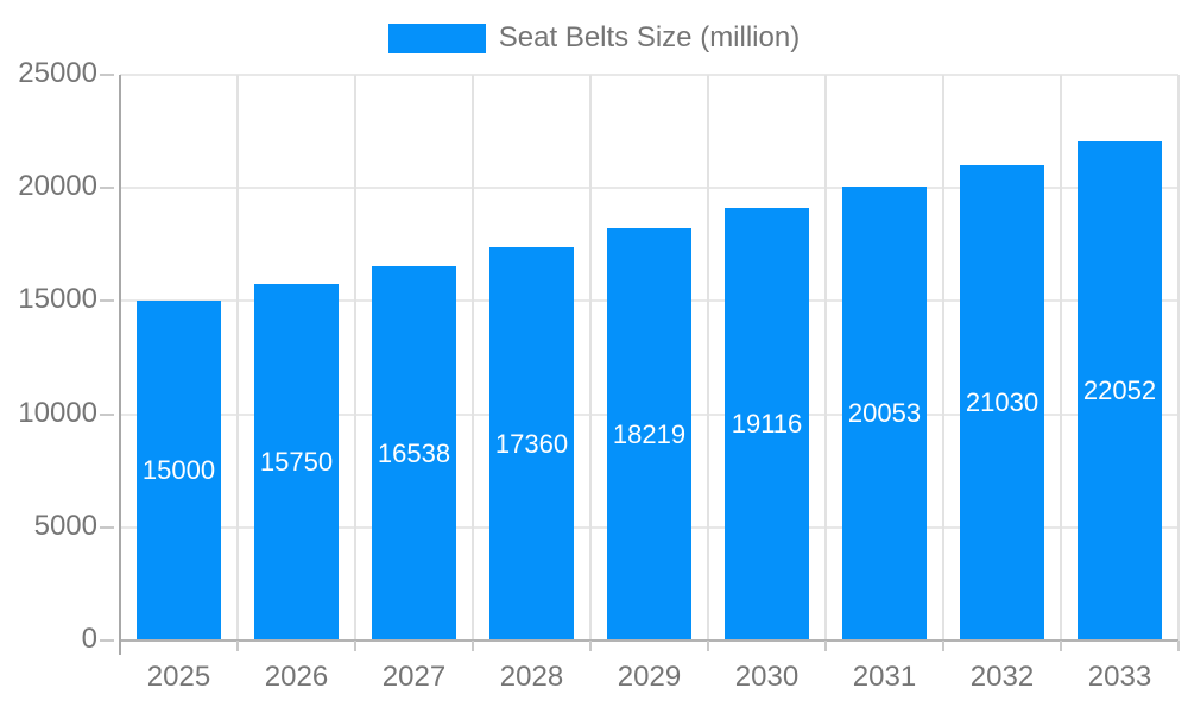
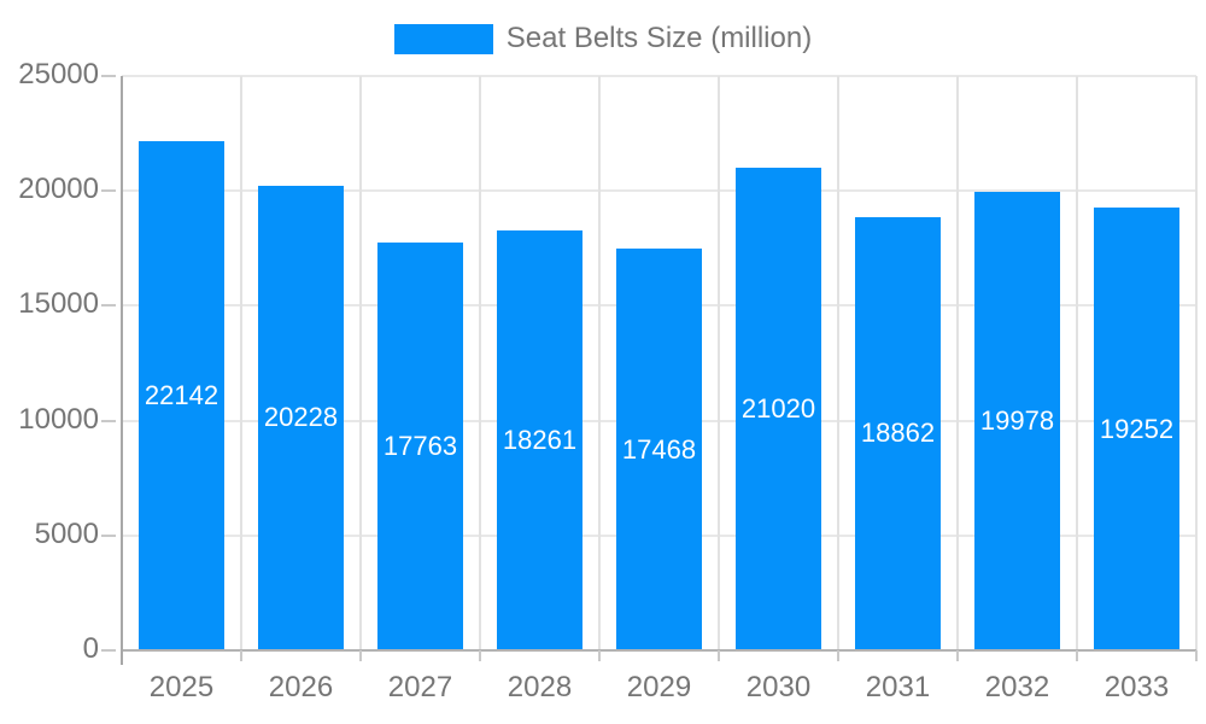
2025: 15000 -> 22142
2026: 15750 -> 20228
2027: 16538 -> 17763
2028: 17360 -> 18261
2029: 18219 -> 17468
2030: 19116 -> 21020
2031: 20053 -> 18862
2032: 21030 -> 19978
2033: 22052 -> 19252
